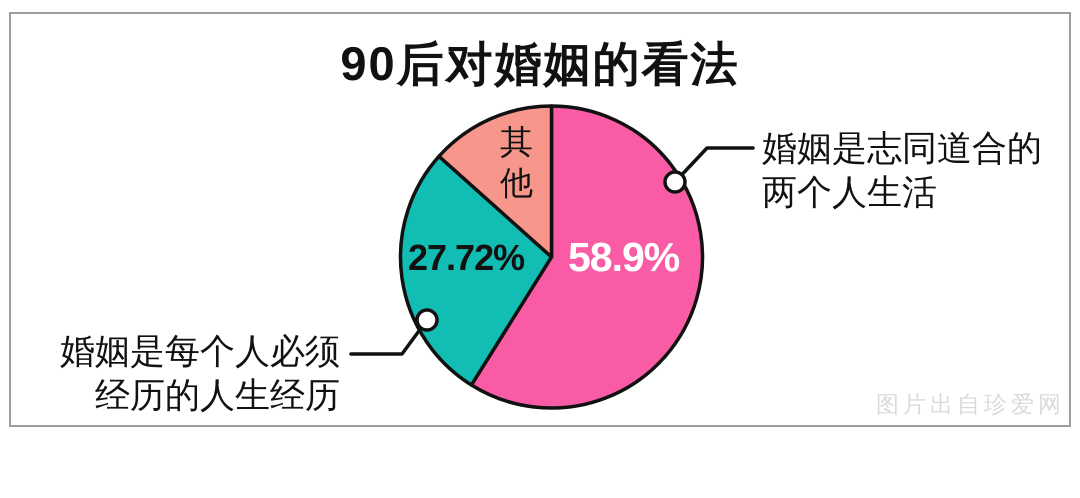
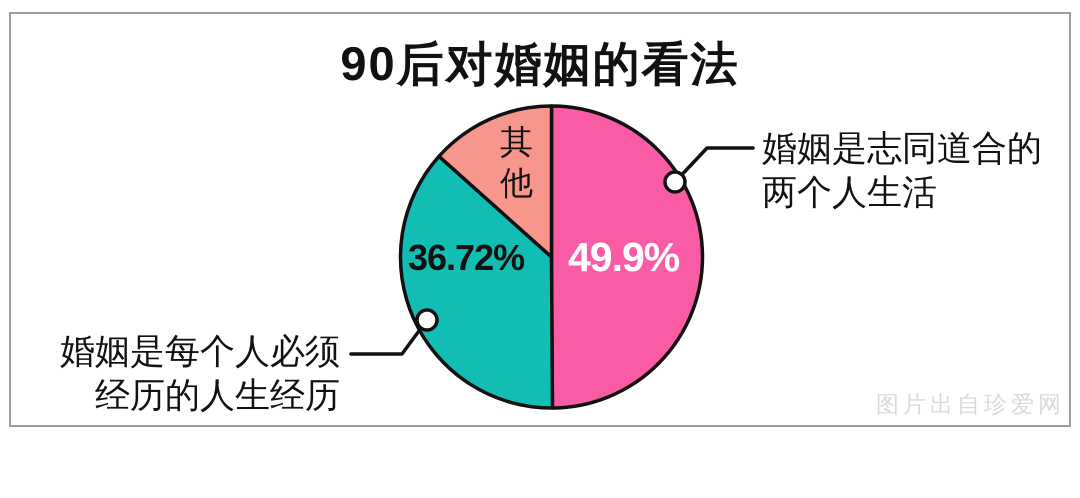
婚姻是志同道合的两个人生活: 58.9% -> 49.9%
婚姻是每个人必须经历的人生经历: 27.72% -> 36.72%
